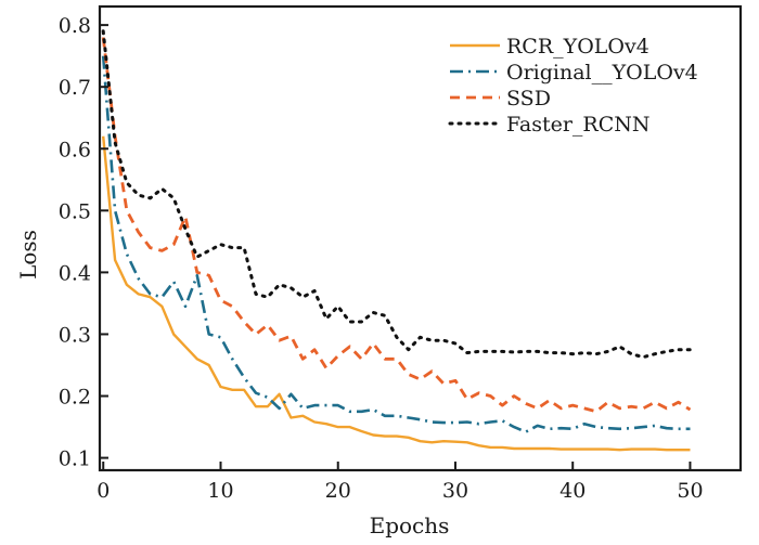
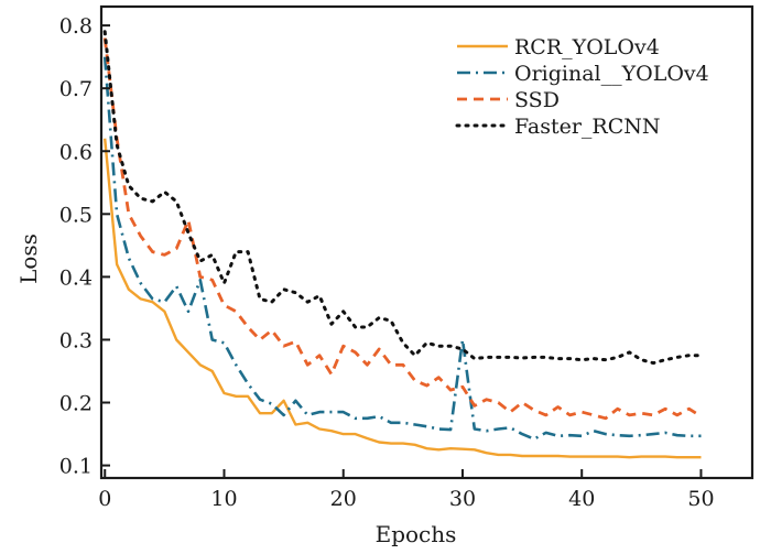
Faster_RCNN/10: 0.45 -> 0.39
SSD/20: 0.27 -> 0.29
Original__YOLOv4/30: 0.16 -> 0.30
